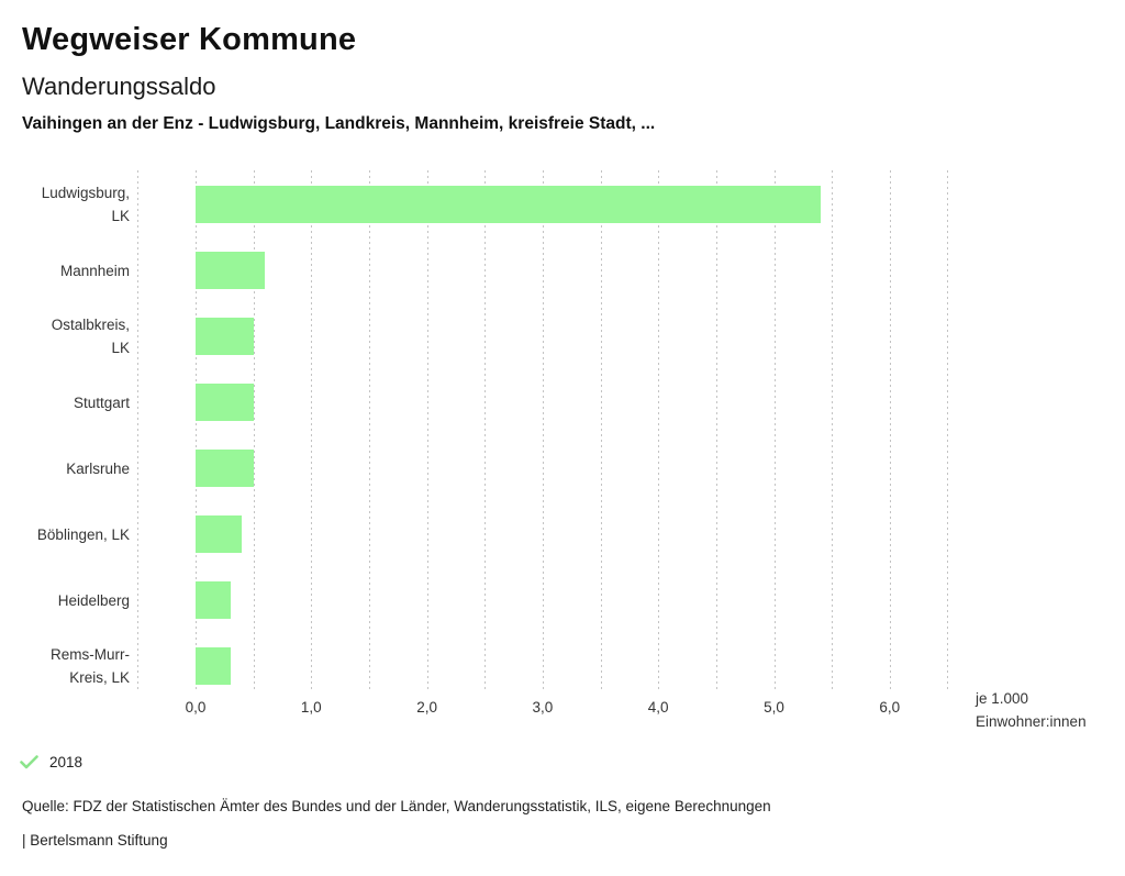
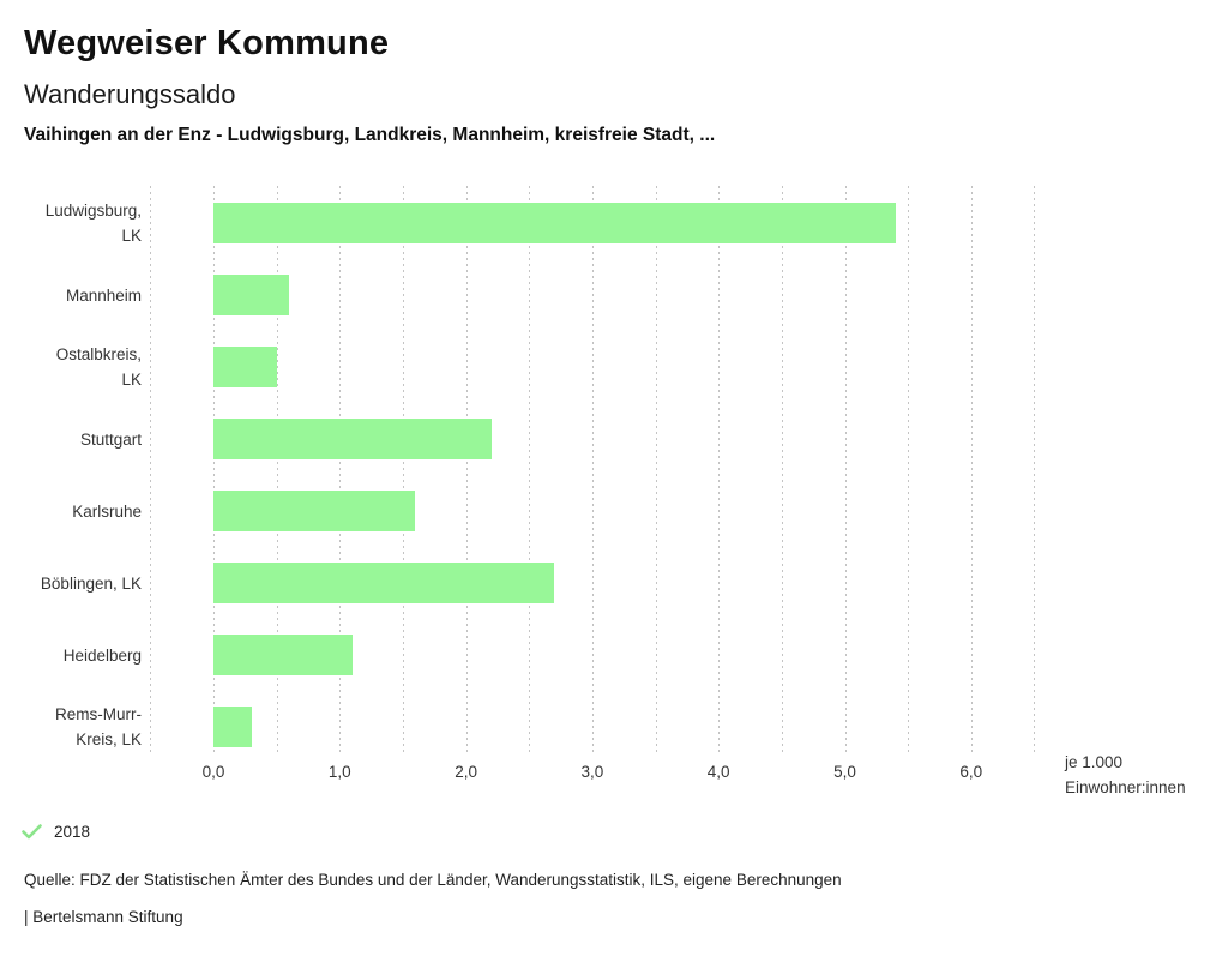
Stuttgart: 0,5 -> 2,2
Karlsruhe: 0,5 -> 1,6
Böblingen, LK: 0,4 -> 2,7
Heidelberg: 0,3 -> 1,1
